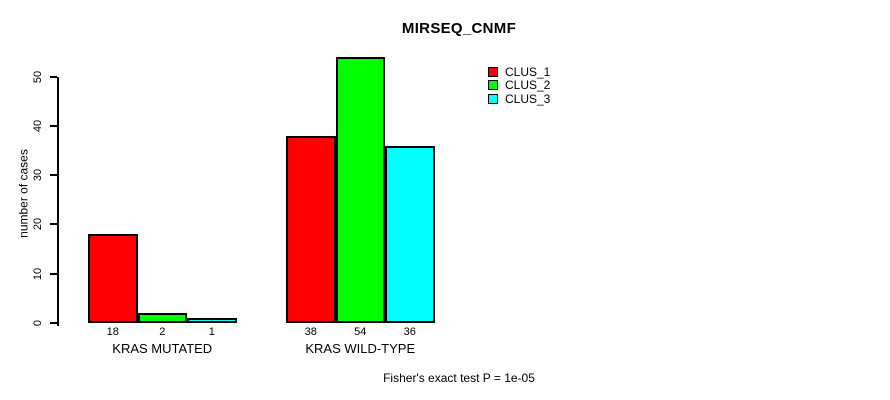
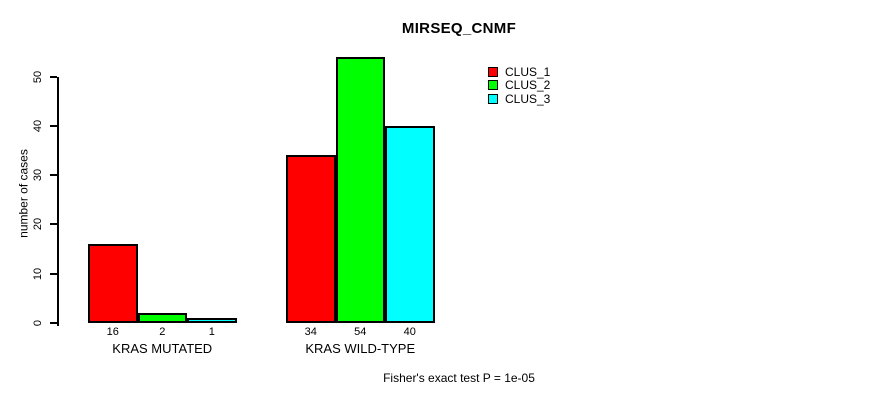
CLUS_1/KRAS MUTATED: 18 -> 16
CLUS_1/KRAS WILD-TYPE: 38 -> 34
CLUS_3/KRAS WILD-TYPE: 36 -> 40
